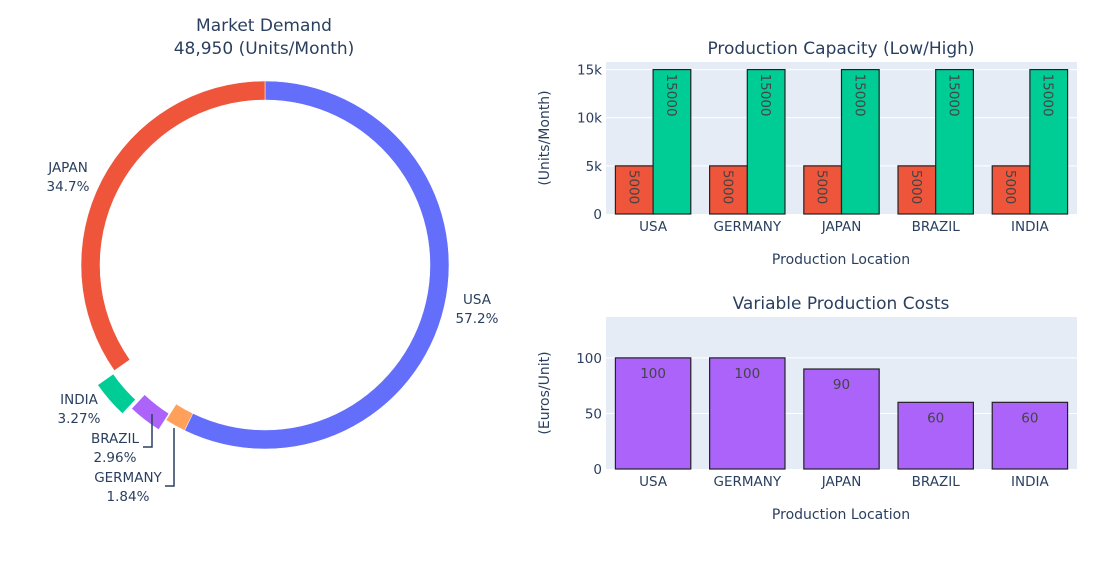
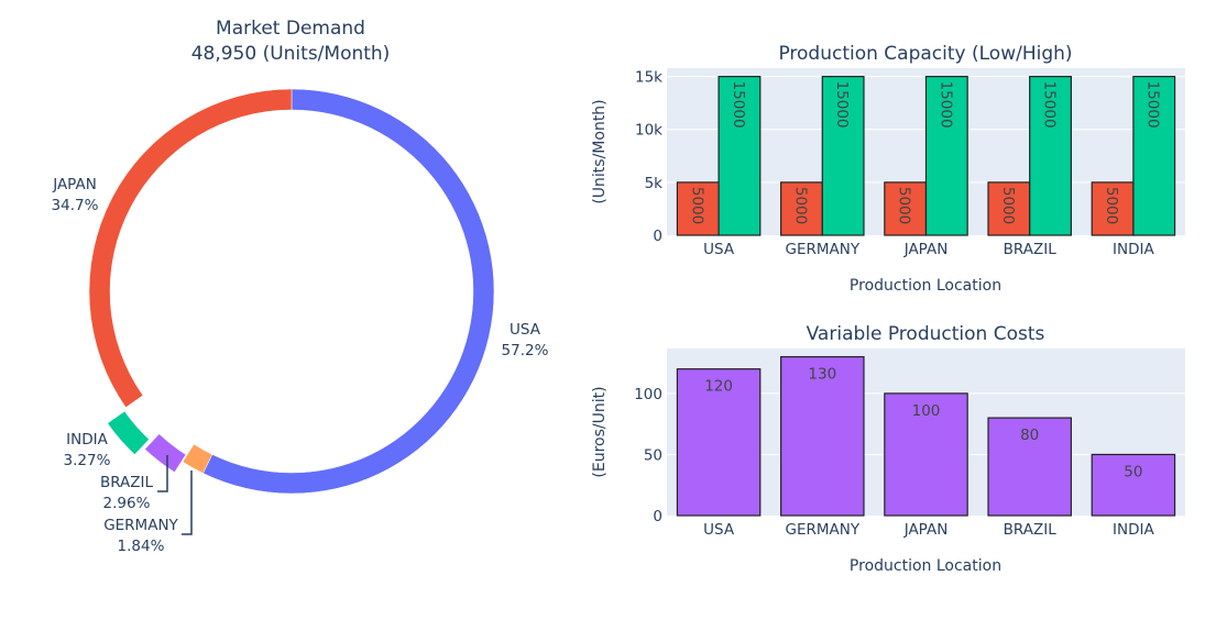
Variable Production Costs/USA: 100 -> 120
Variable Production Costs/GERMANY: 100 -> 130
Variable Production Costs/JAPAN: 90 -> 100
Variable Production Costs/BRAZIL: 60 -> 80
Variable Production Costs/INDIA: 60 -> 50
